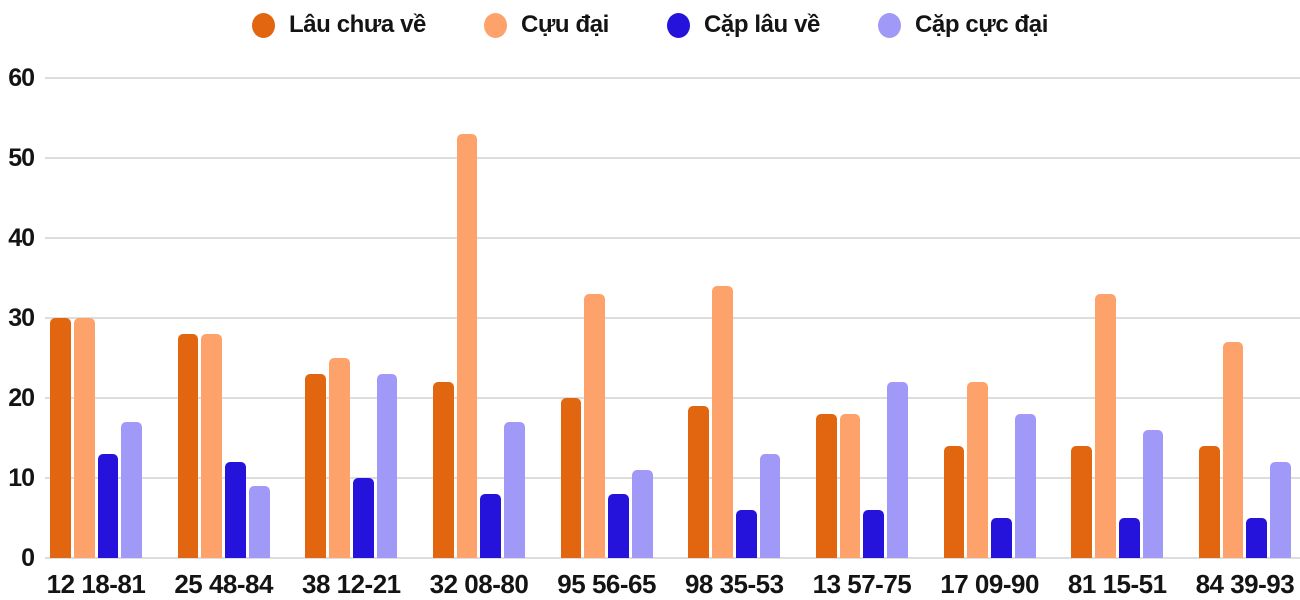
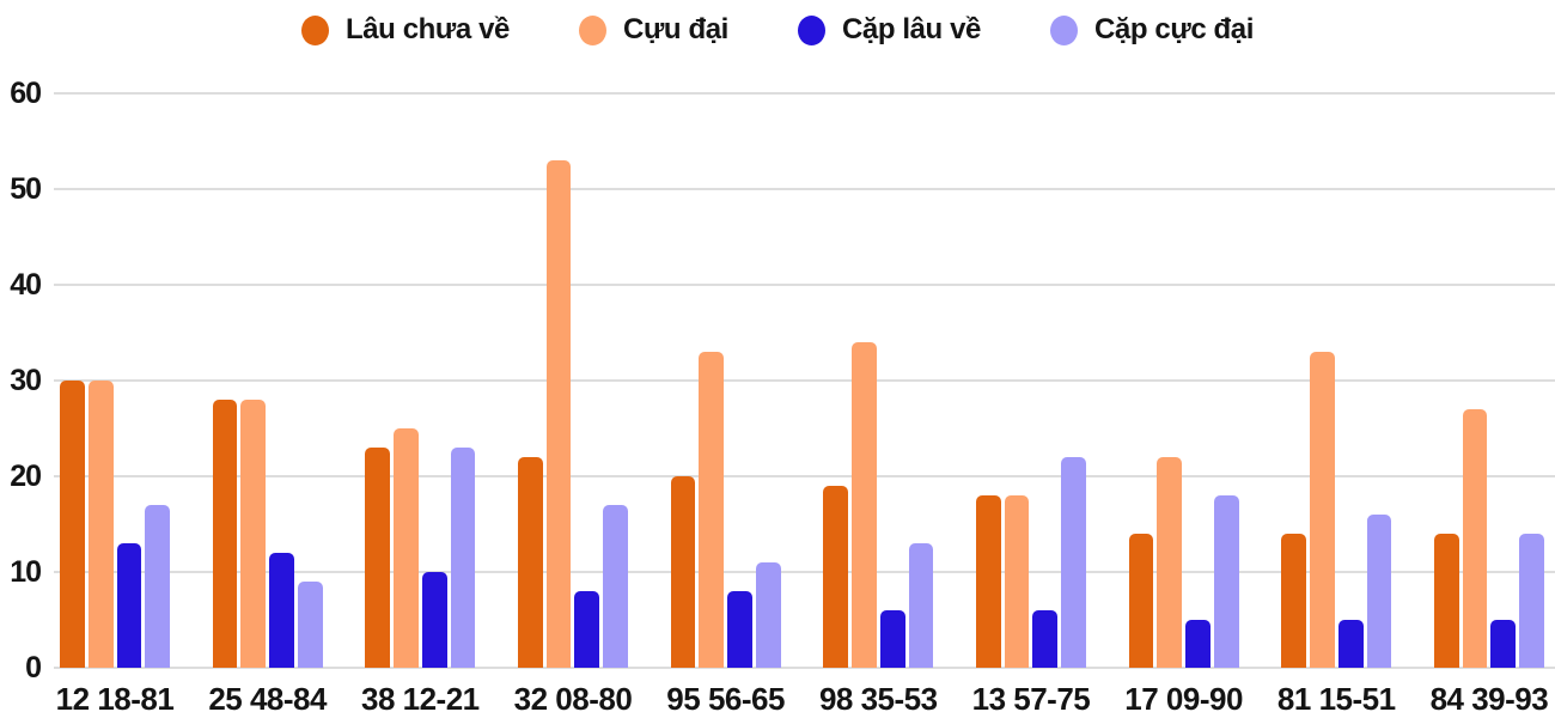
Cặp cực đại/84 39-93: 12 -> 14
